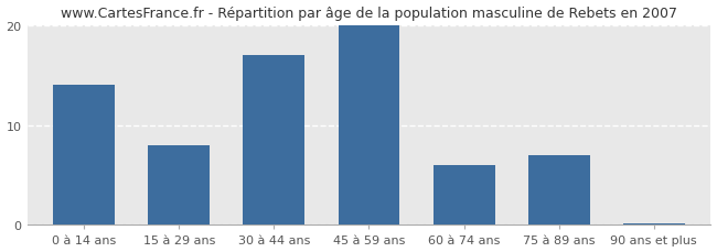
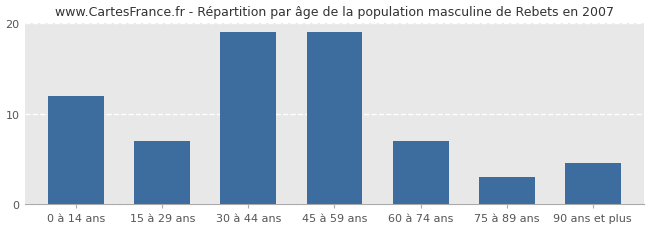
0 à 14 ans: 14.0 -> 12.0
15 à 29 ans: 8.0 -> 7.0
30 à 44 ans: 17.0 -> 19.0
45 à 59 ans: 20.0 -> 19.0
60 à 74 ans: 6.0 -> 7.0
75 à 89 ans: 7.0 -> 3.0
90 ans et plus: 0.2 -> 4.6
